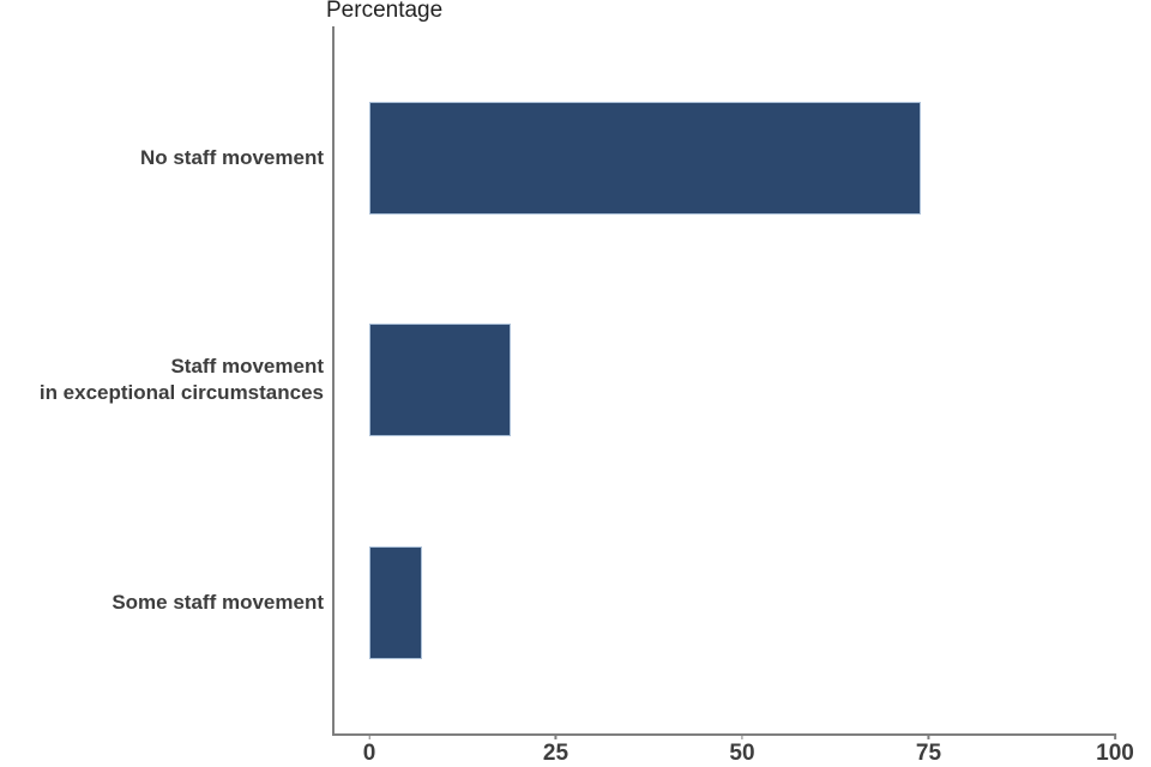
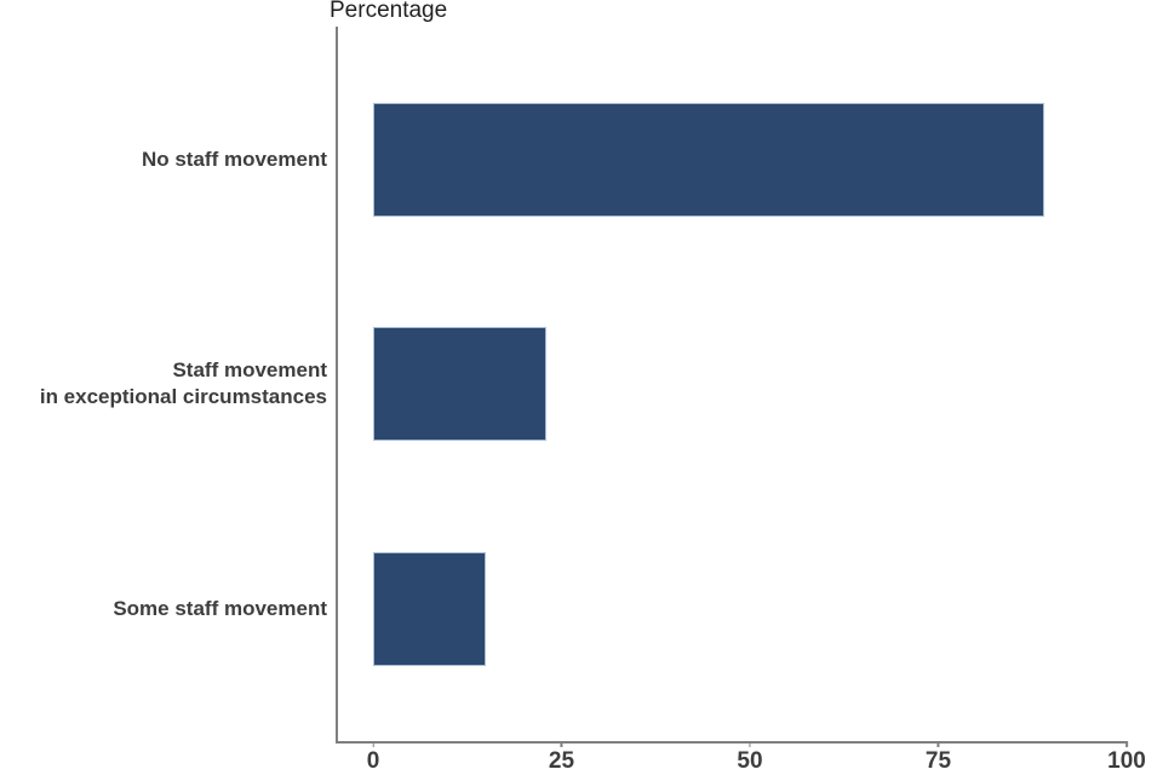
No staff movement: 74 -> 89
Staff movement in exceptional circumstances: 19 -> 23
Some staff movement: 7 -> 15
